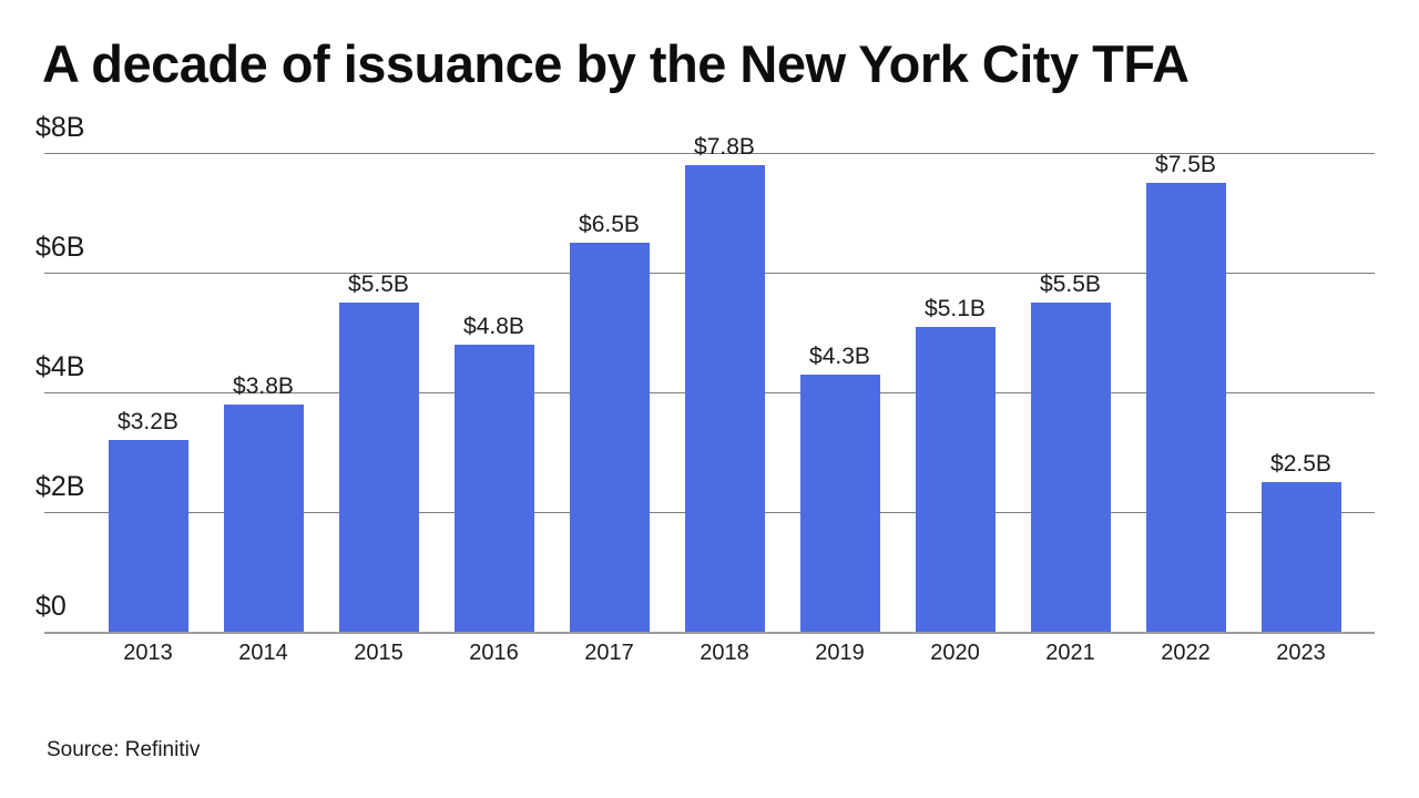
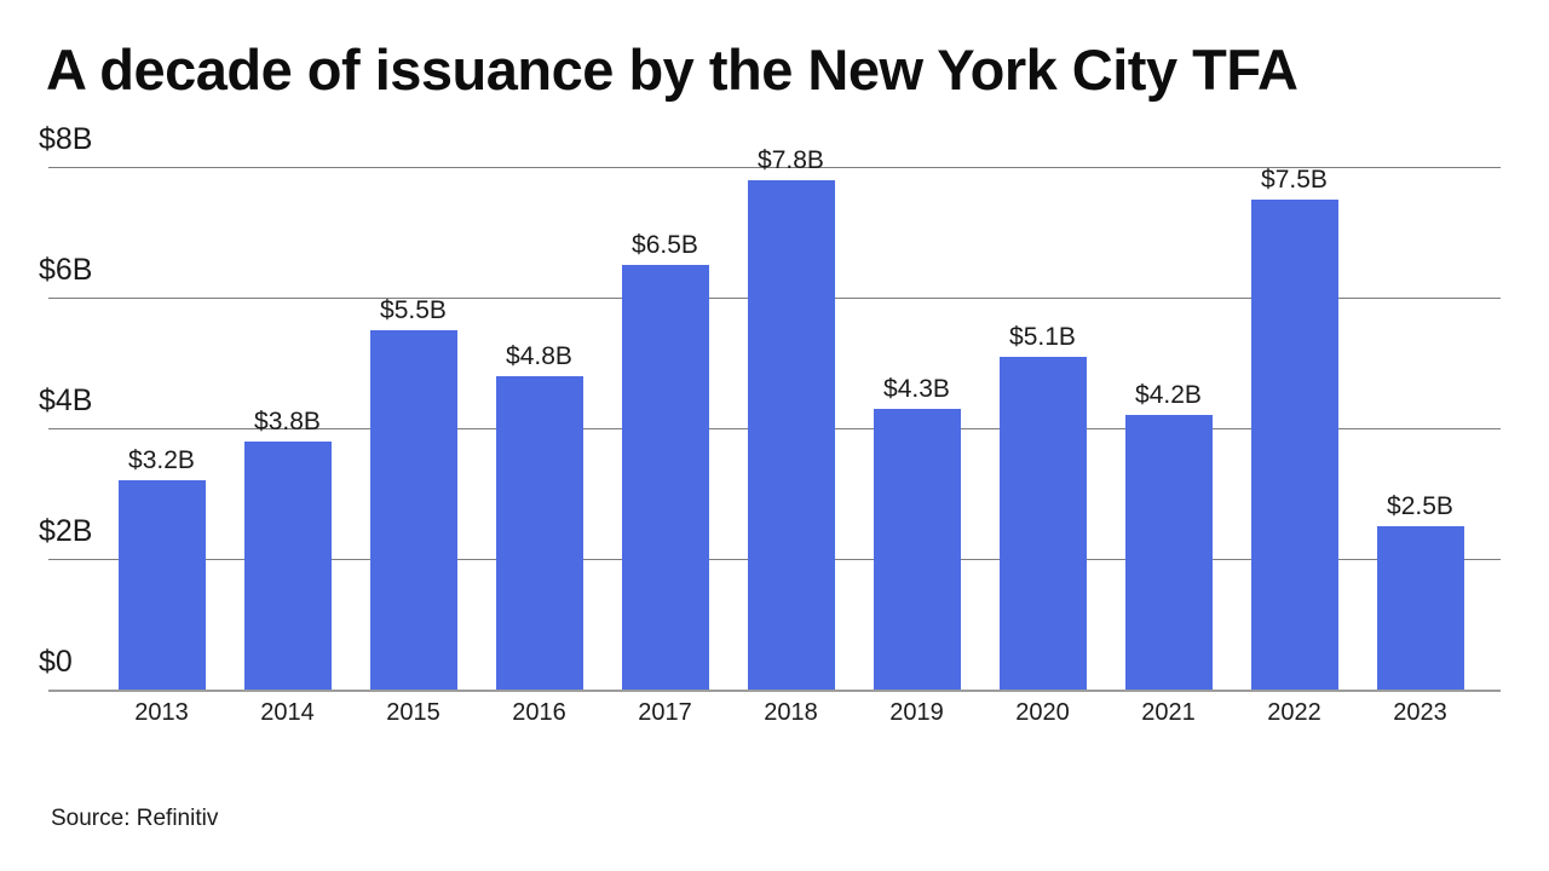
2021: $5.5B -> $4.2B
